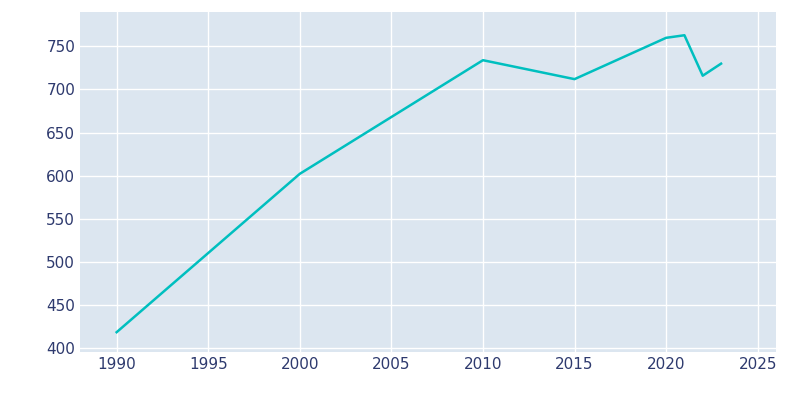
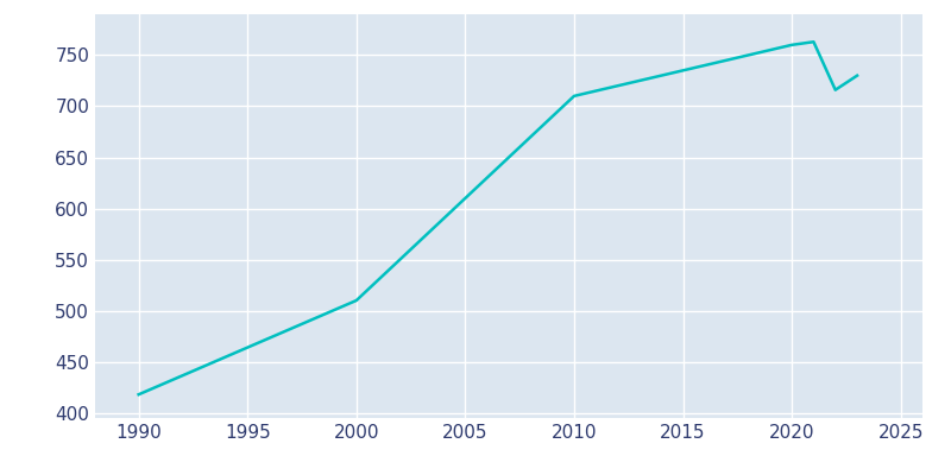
2000: 602 -> 510
2010: 734 -> 710
2015: 712 -> 735
